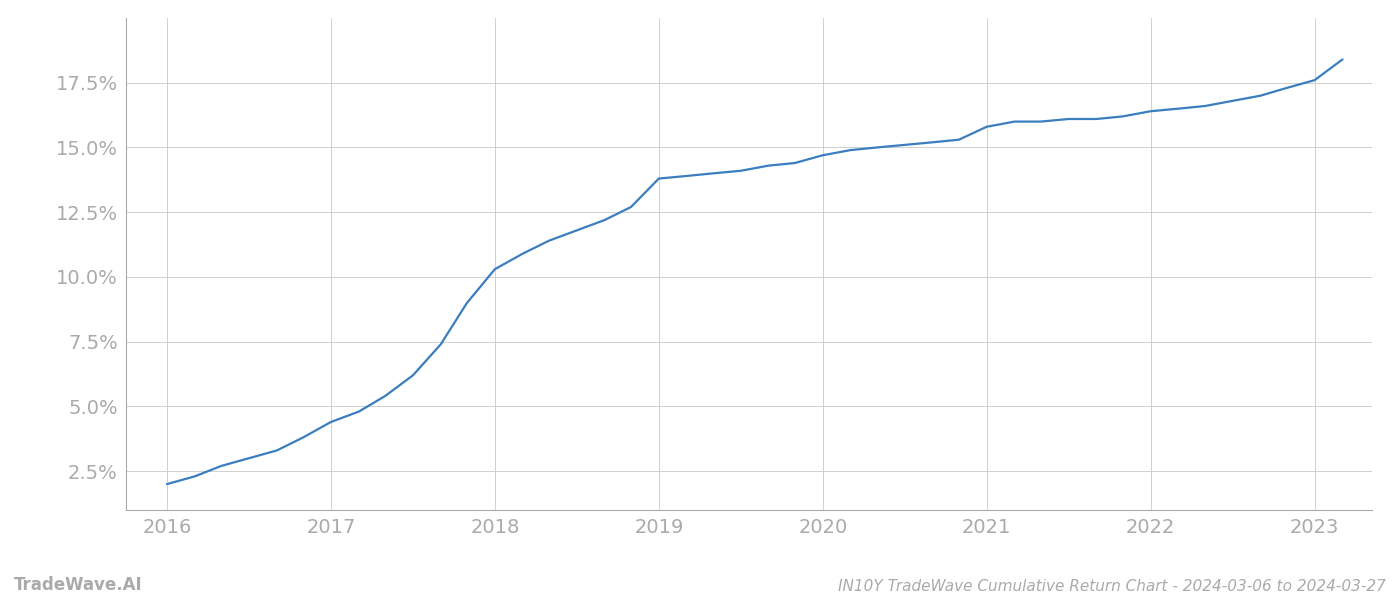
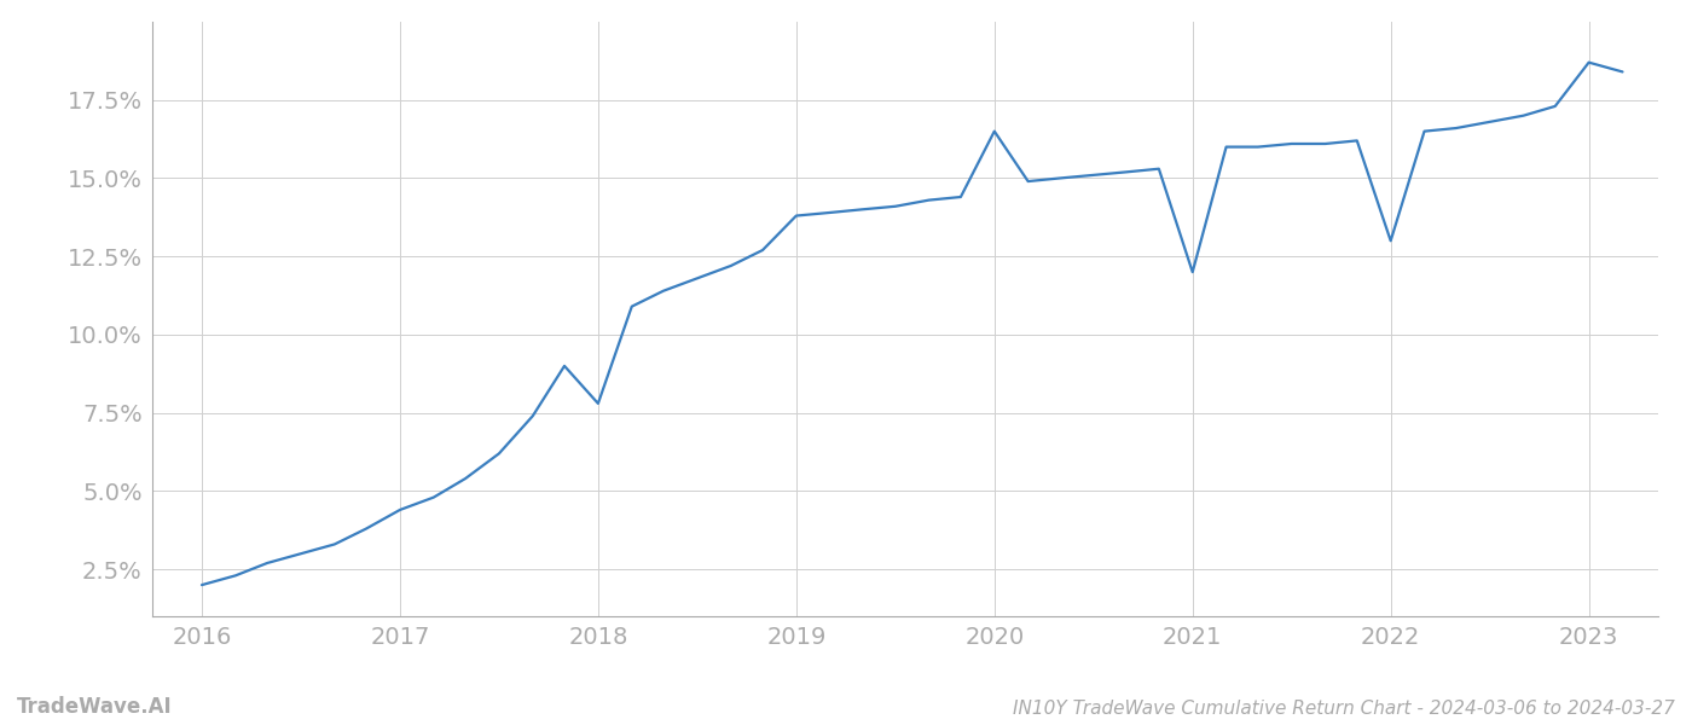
2018: 10.3% -> 7.8%
2020: 14.7% -> 16.5%
2021: 15.8% -> 12.0%
2022: 16.4% -> 13.0%
2023: 17.6% -> 18.7%
